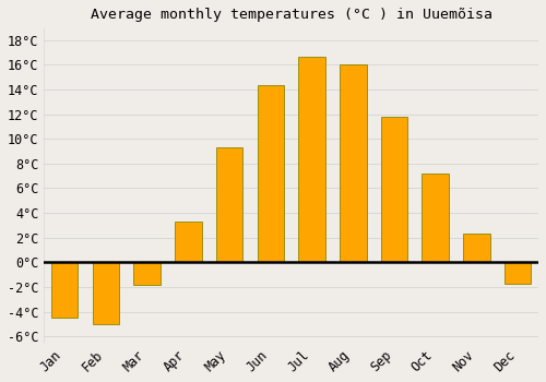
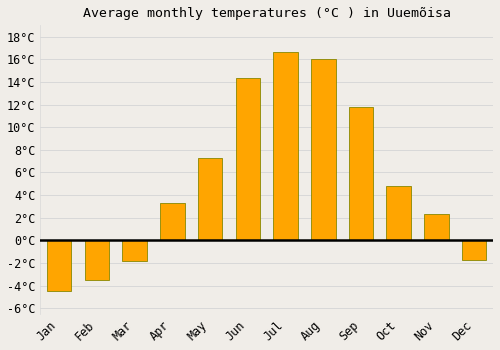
Feb: -5.0°C -> -3.5°C
May: 9.3°C -> 7.3°C
Oct: 7.2°C -> 4.8°C
